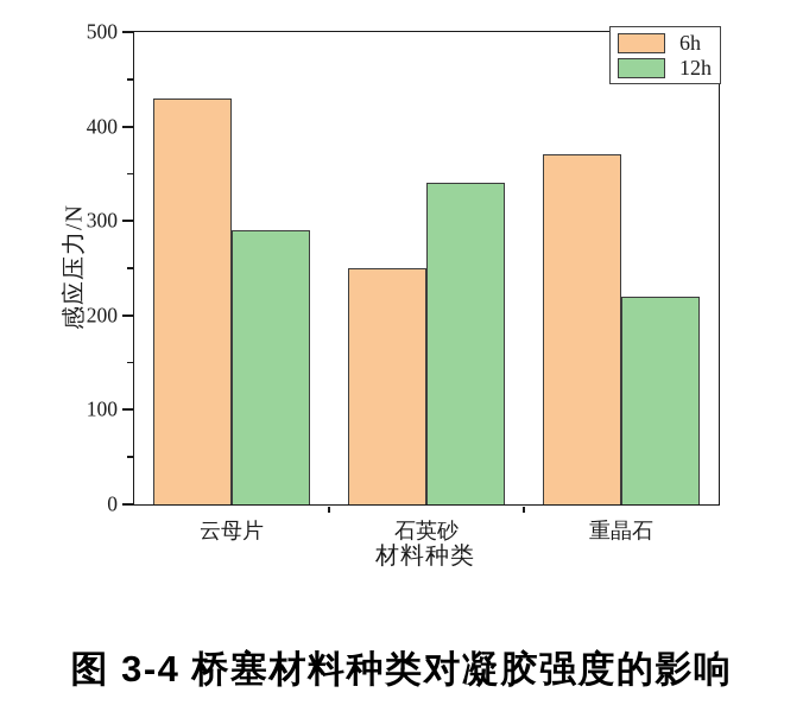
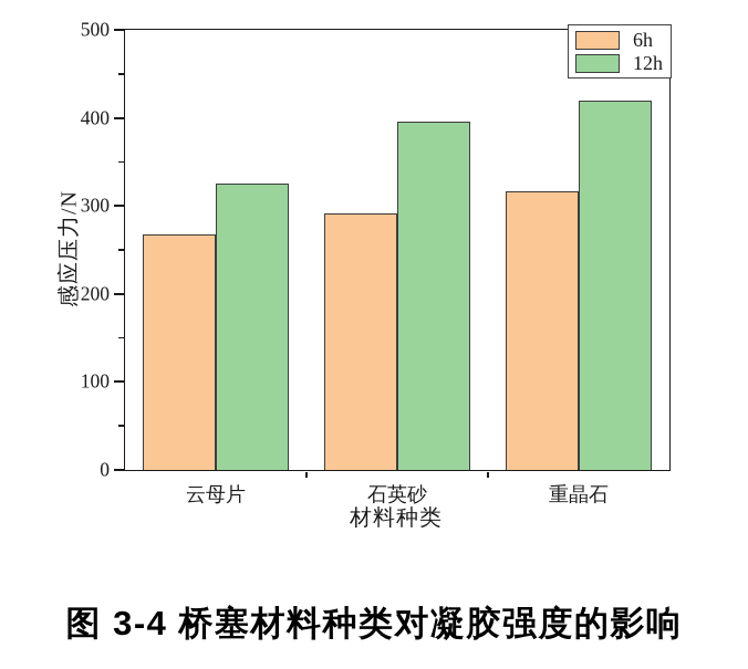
6h/云母片: 430 -> 270
12h/云母片: 290 -> 320
6h/石英砂: 250 -> 290
12h/石英砂: 340 -> 400
6h/重晶石: 370 -> 320
12h/重晶石: 220 -> 420
